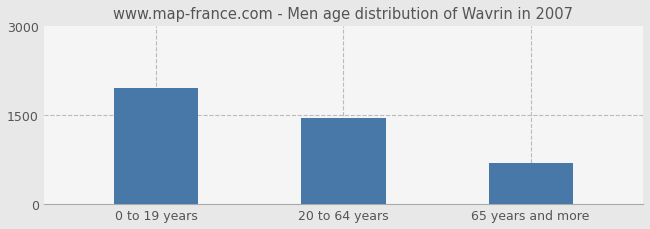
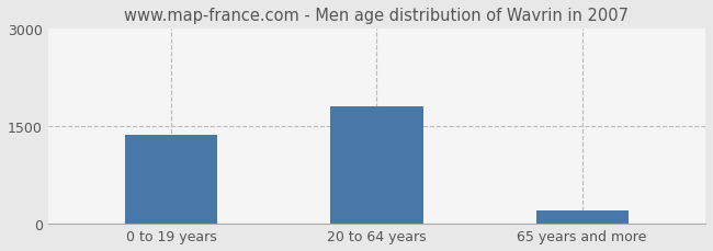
0 to 19 years: 1960 -> 1370
20 to 64 years: 1460 -> 1800
65 years and more: 700 -> 200
